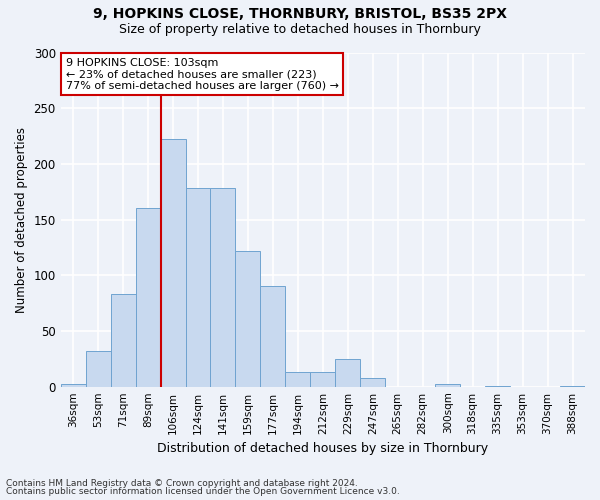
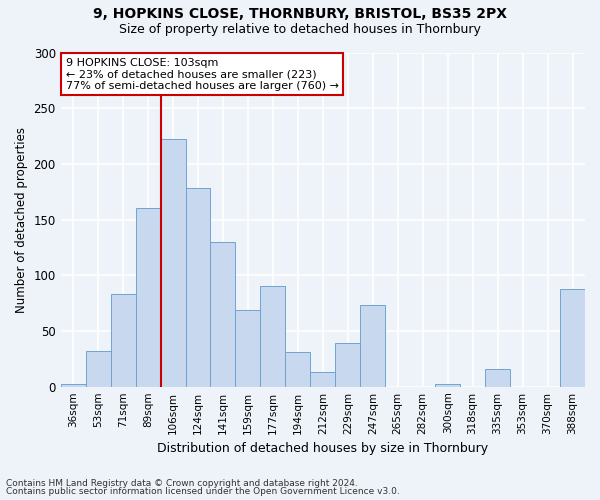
141sqm: 178 -> 130
159sqm: 122 -> 69
194sqm: 13 -> 31
229sqm: 25 -> 39
247sqm: 8 -> 73
335sqm: 1 -> 16
388sqm: 1 -> 88
